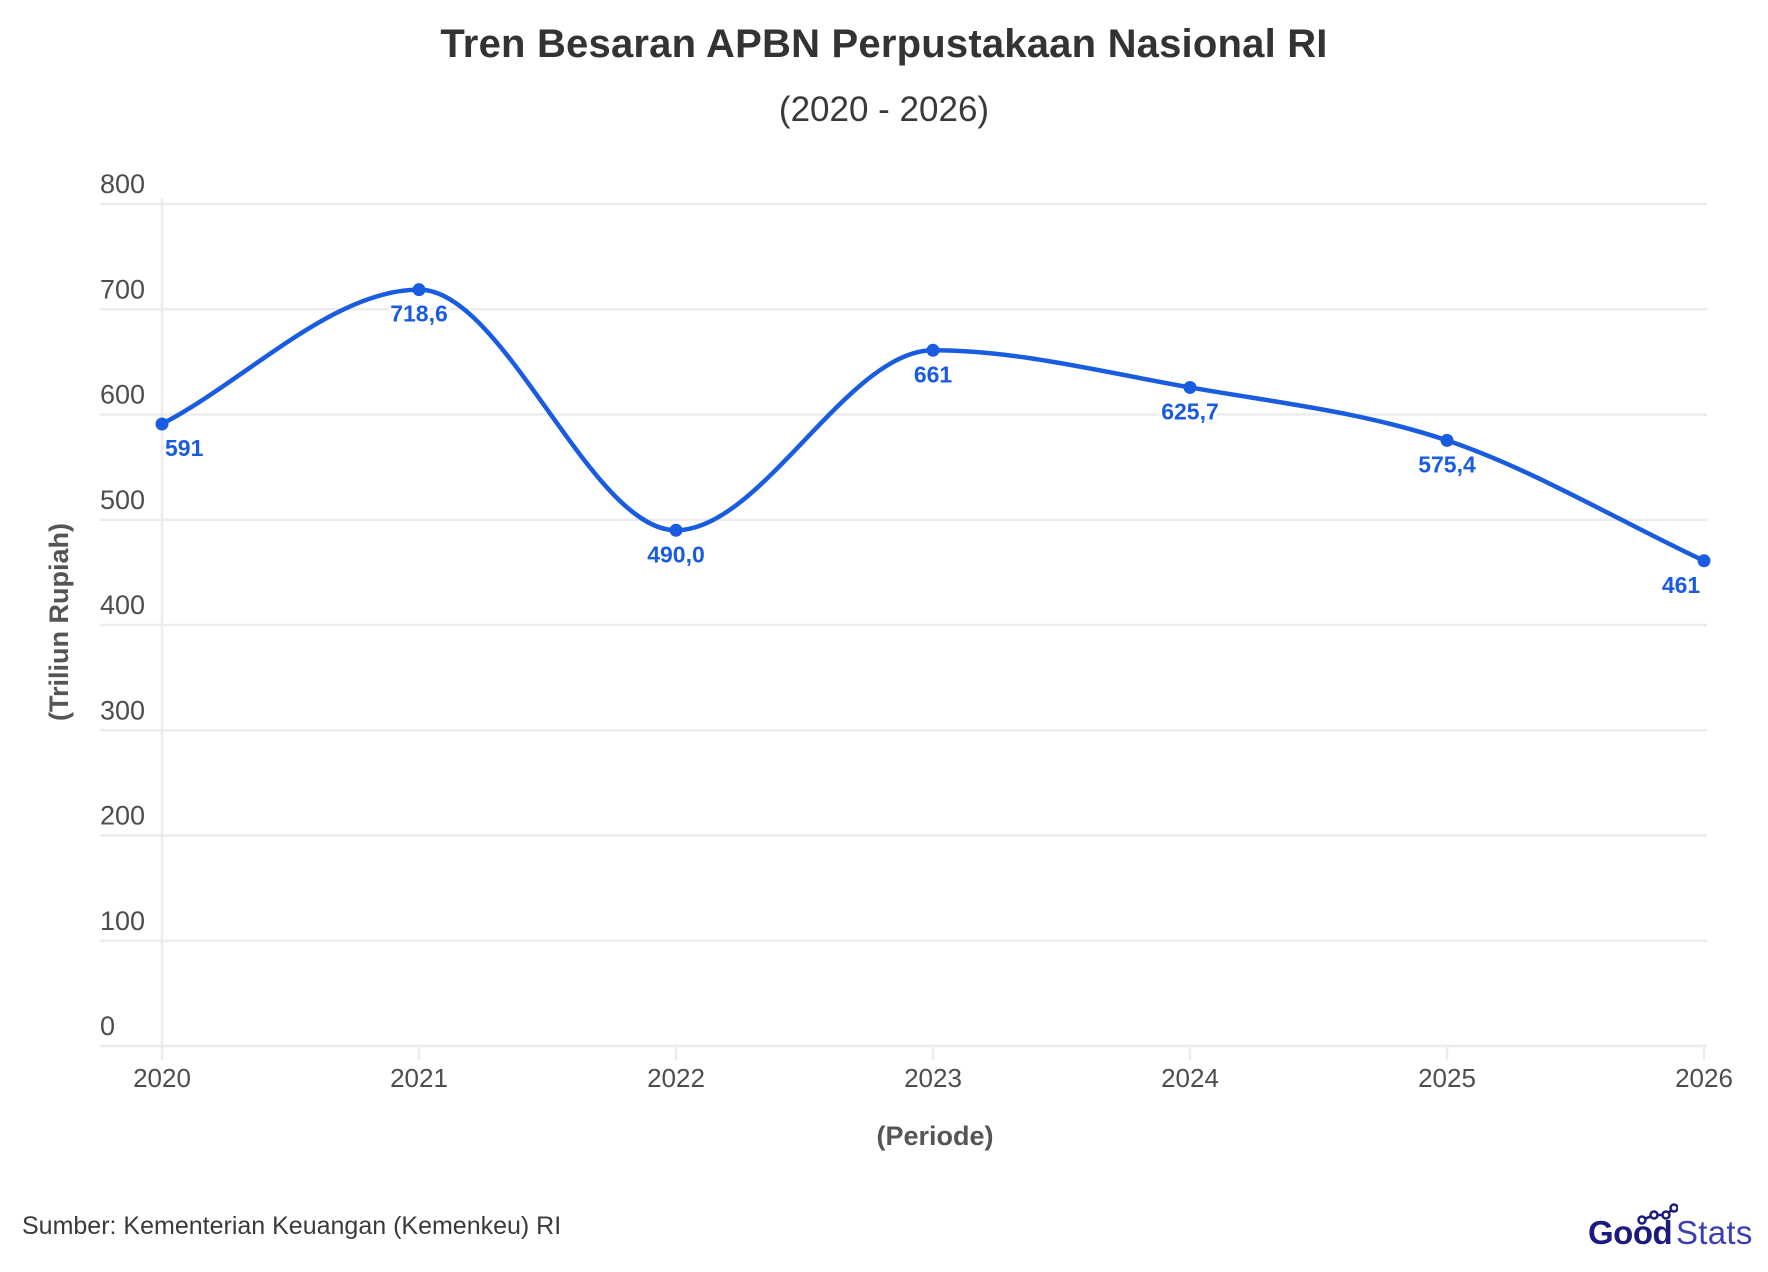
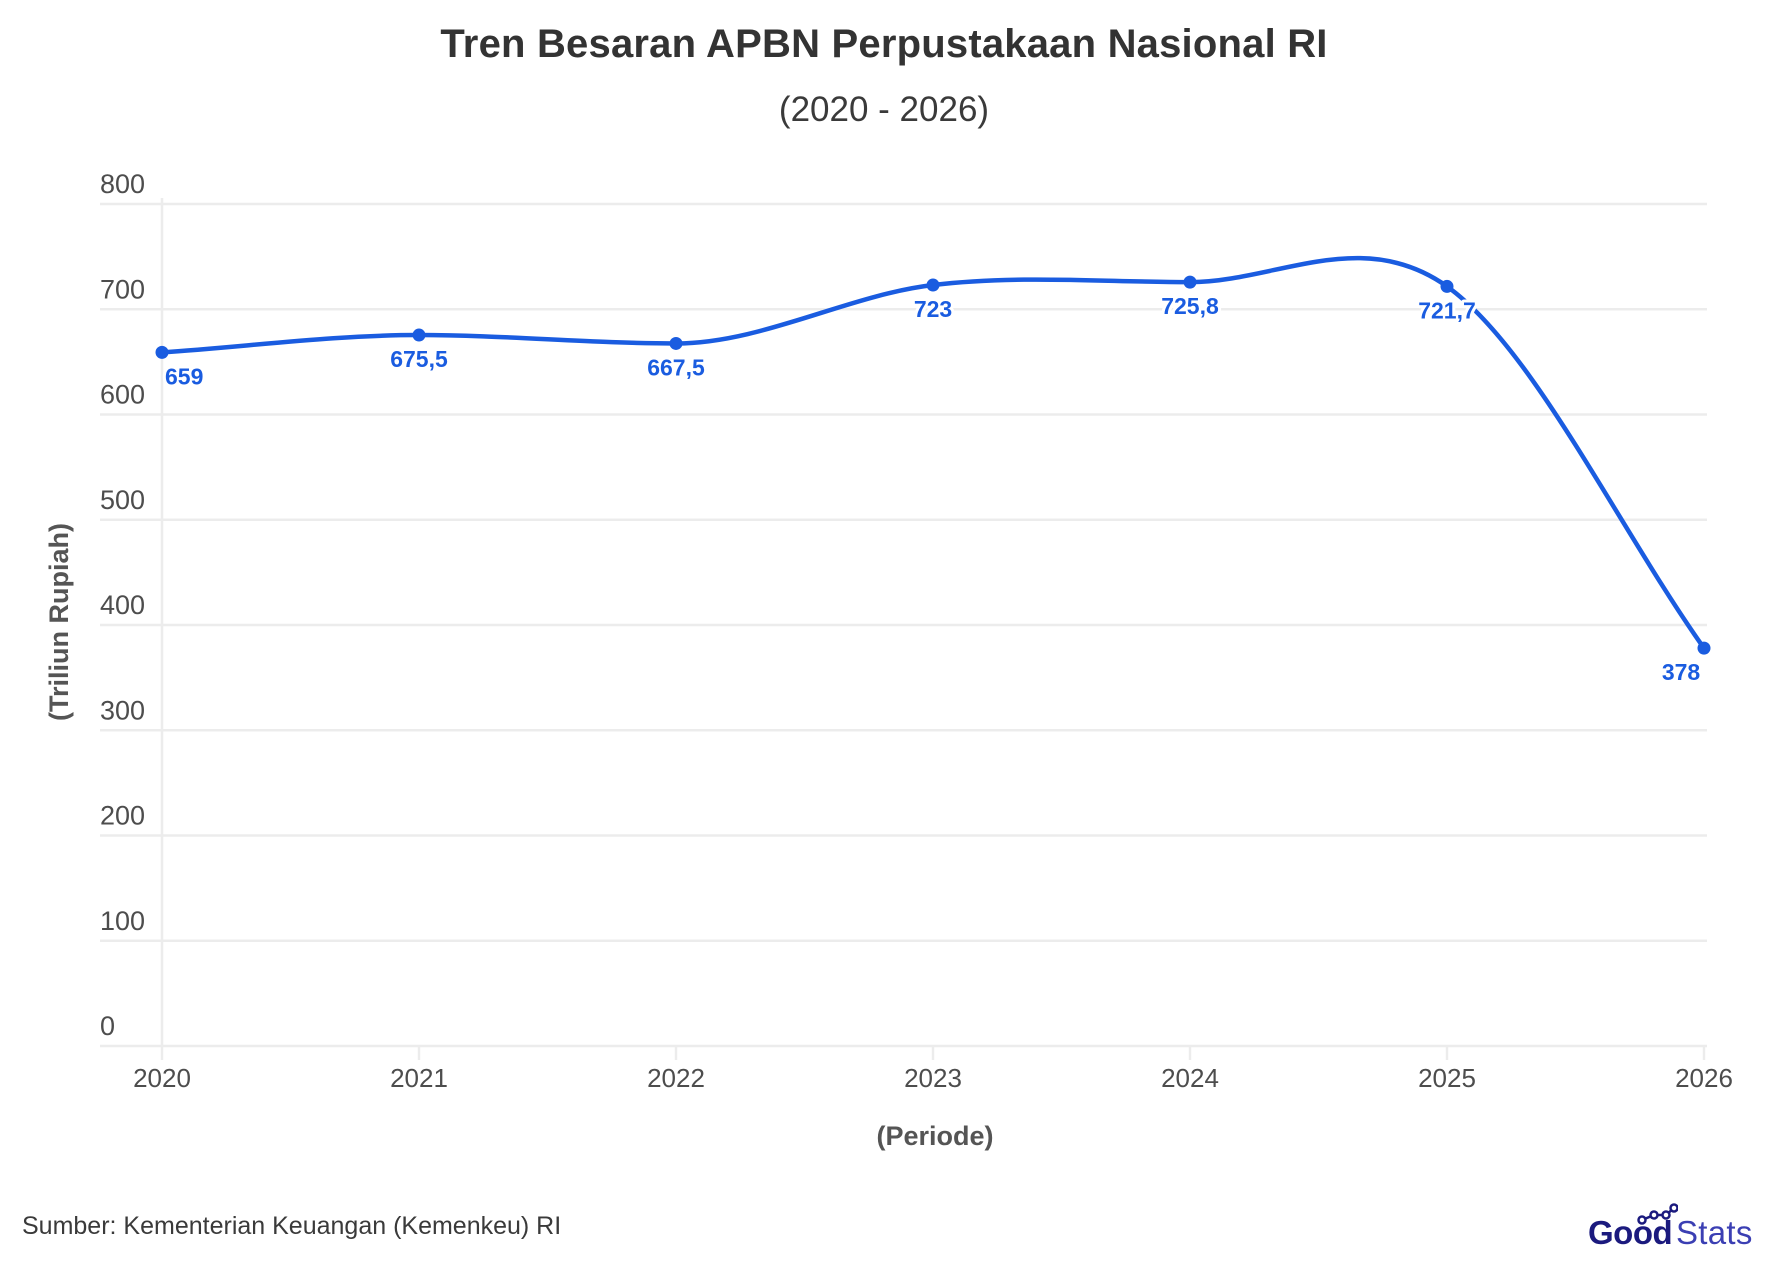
2020: 591 -> 659
2021: 718,6 -> 675,5
2022: 490,0 -> 667,5
2023: 661 -> 723
2024: 625,7 -> 725,8
2025: 575,4 -> 721,7
2026: 461 -> 378
